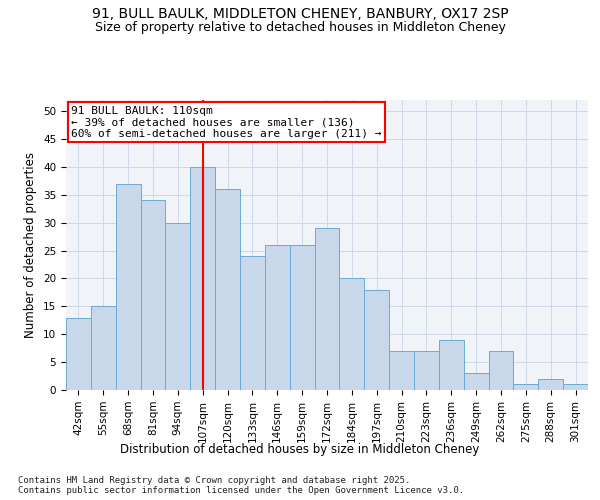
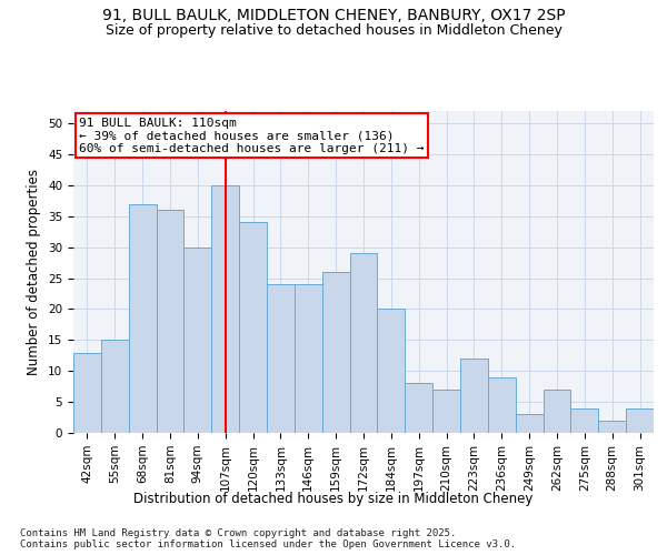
81sqm: 34 -> 36
120sqm: 36 -> 34
146sqm: 26 -> 24
197sqm: 18 -> 8
223sqm: 7 -> 12
275sqm: 1 -> 4
301sqm: 1 -> 4
